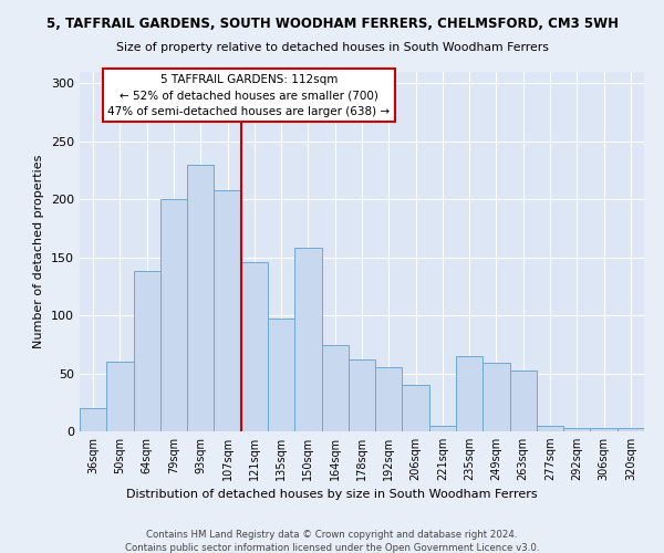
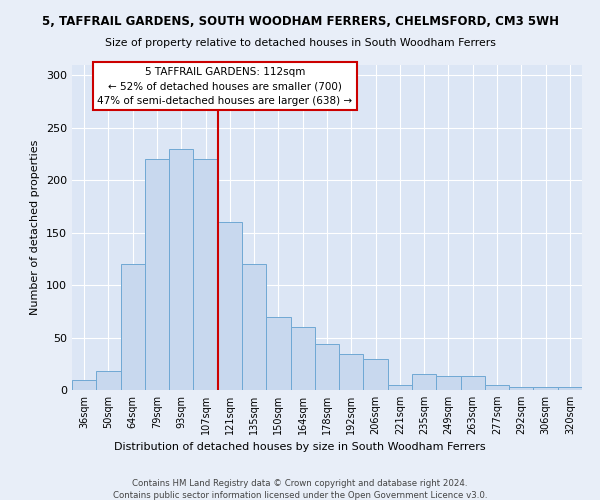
36sqm: 20 -> 10
50sqm: 60 -> 18
64sqm: 138 -> 120
79sqm: 200 -> 220
107sqm: 208 -> 220
121sqm: 146 -> 160
135sqm: 97 -> 120
150sqm: 158 -> 70
164sqm: 74 -> 60
178sqm: 62 -> 44
192sqm: 55 -> 34
206sqm: 40 -> 30
235sqm: 65 -> 15
249sqm: 59 -> 13
263sqm: 52 -> 13
